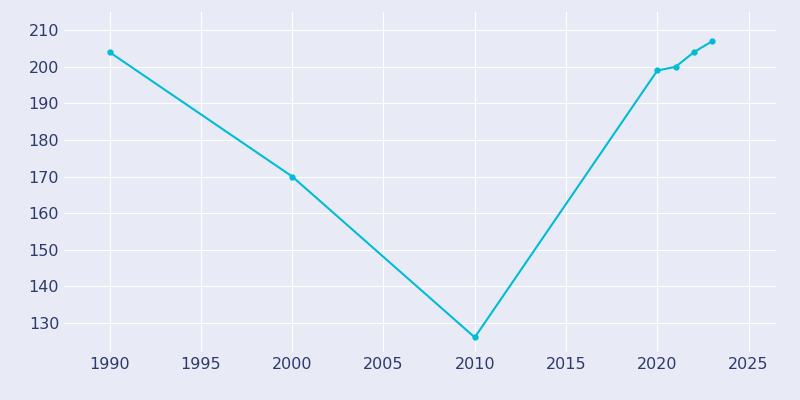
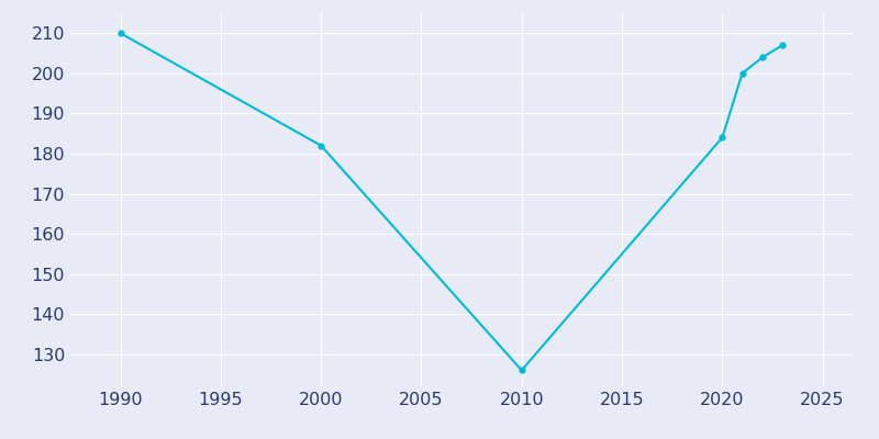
1990: 204 -> 210
2000: 170 -> 182
2020: 199 -> 184
